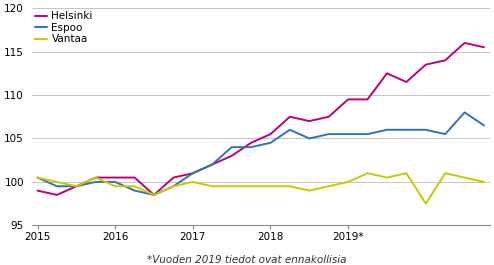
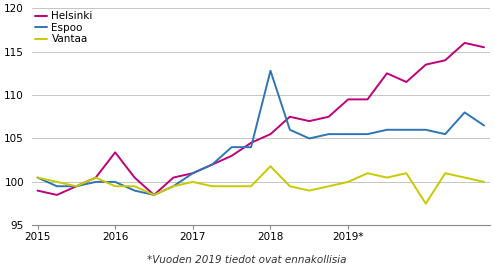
Helsinki/2016: 100.5 -> 103.4
Espoo/2018: 104.5 -> 112.8
Vantaa/2018: 99.5 -> 101.8
